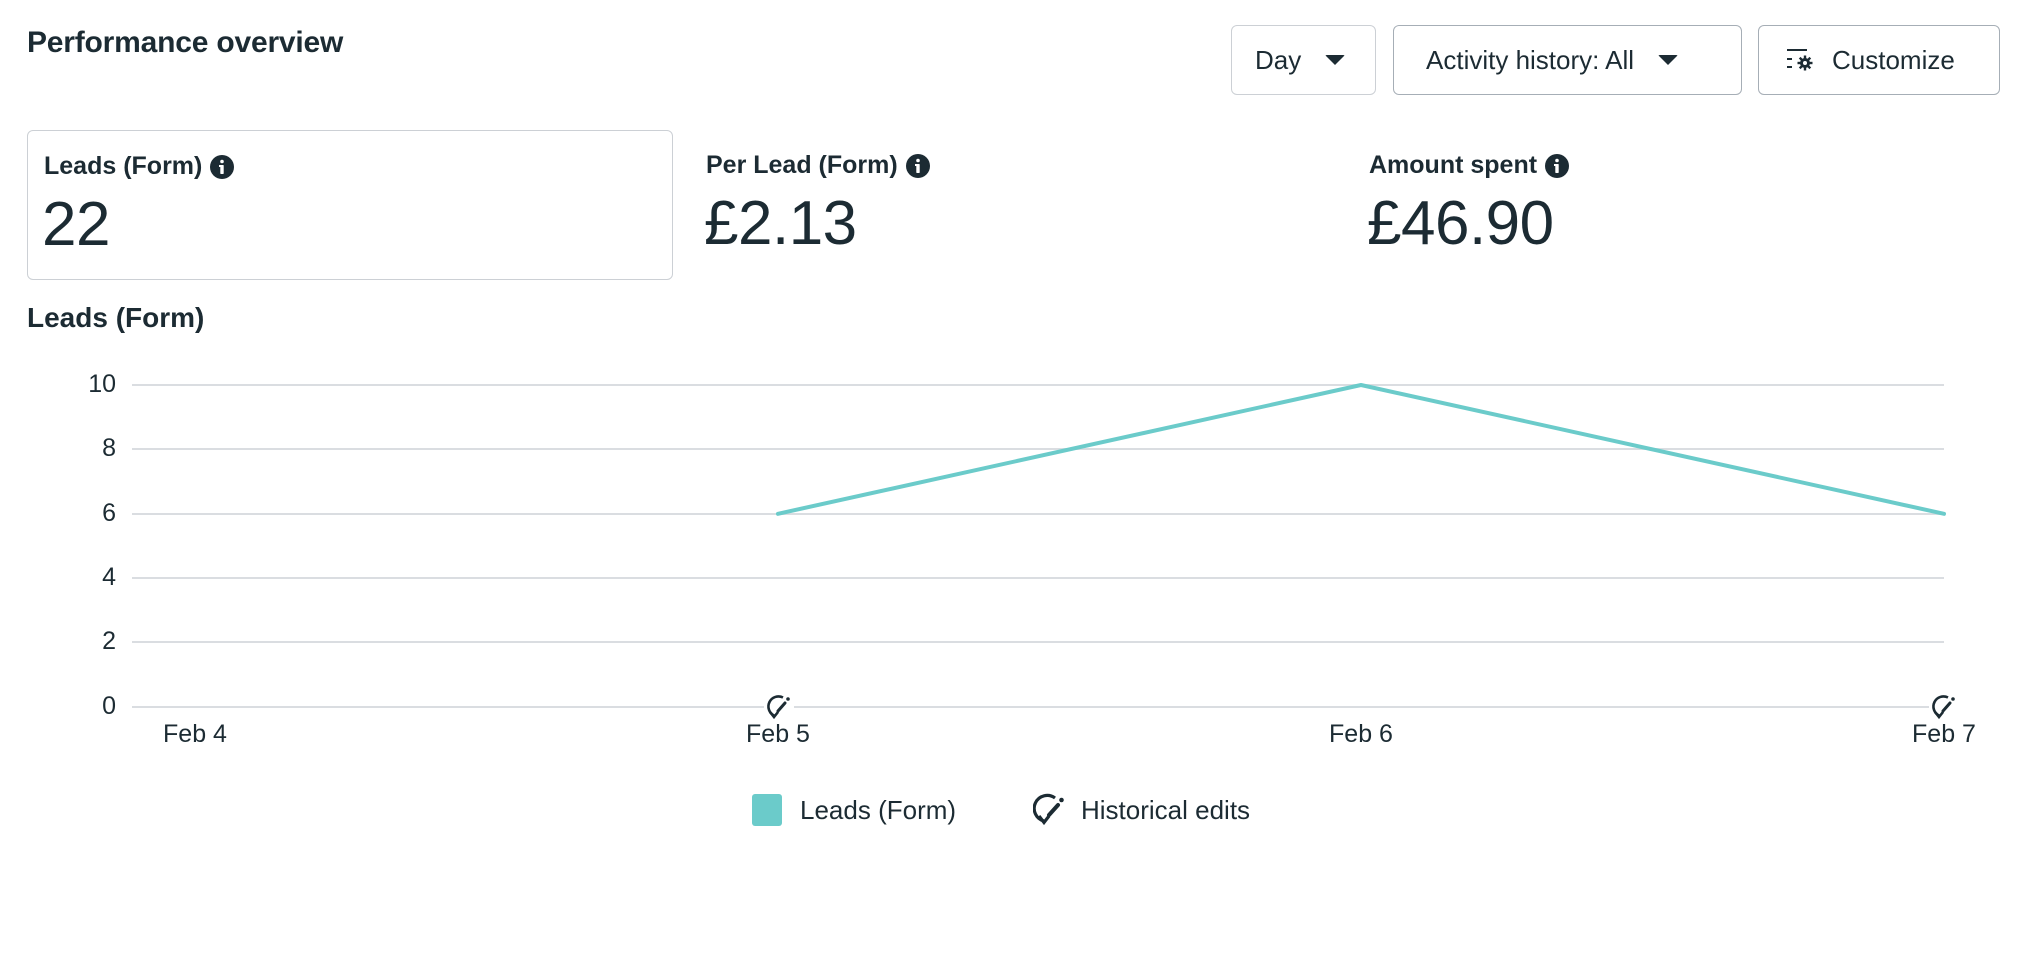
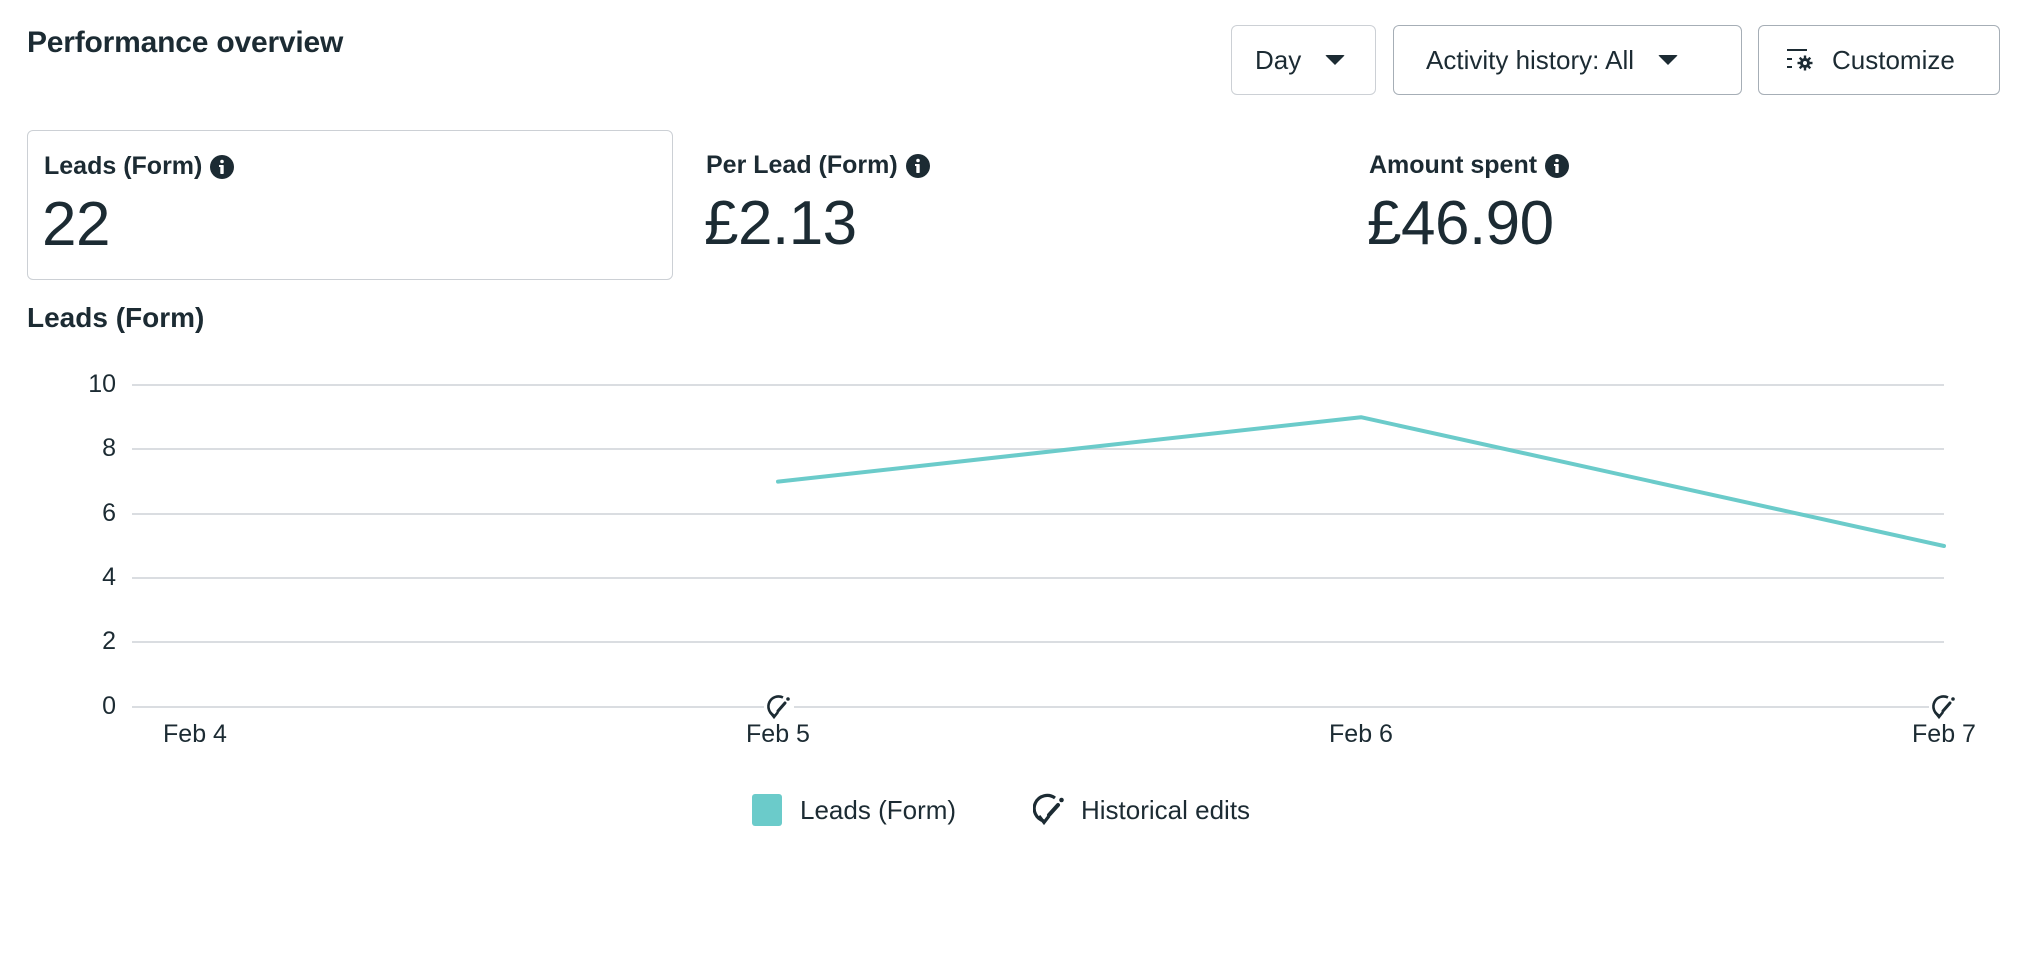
Feb 5: 6 -> 7
Feb 6: 10 -> 9
Feb 7: 6 -> 5
